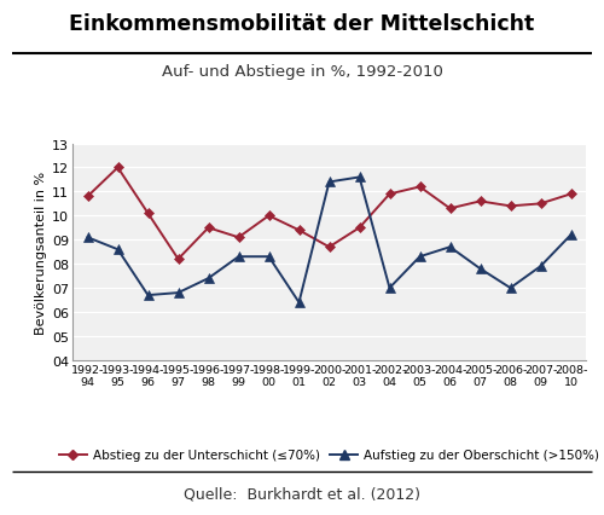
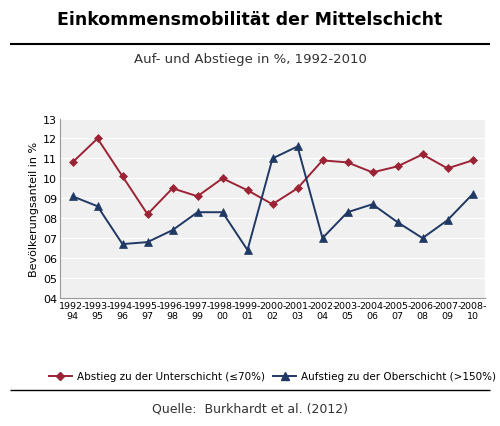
Aufstieg zu der Oberschicht (>150%)/2000- 02: 11.4 -> 11.0
Abstieg zu der Unterschicht (≤70%)/2003- 05: 11.2 -> 10.8
Abstieg zu der Unterschicht (≤70%)/2006- 08: 10.4 -> 11.2
